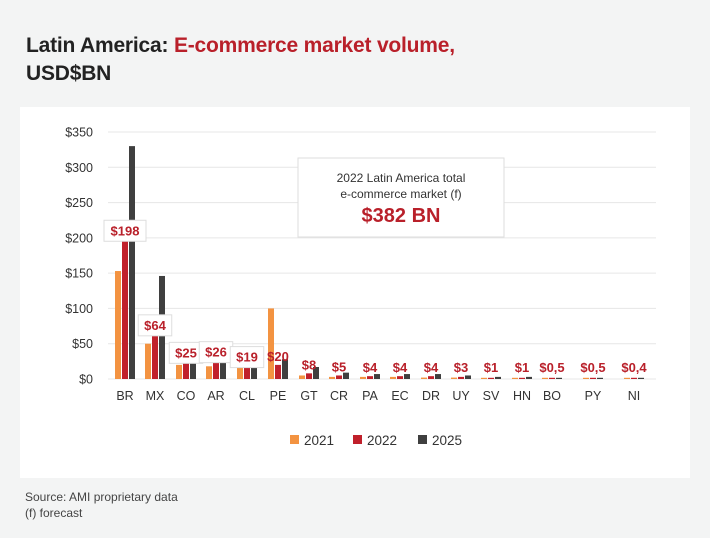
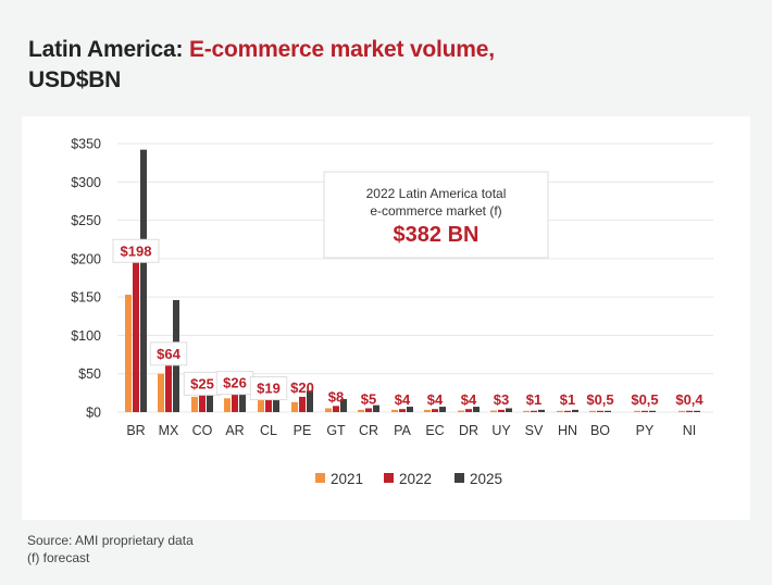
2025/BR: $330 -> $340
2021/PE: $100 -> $10
